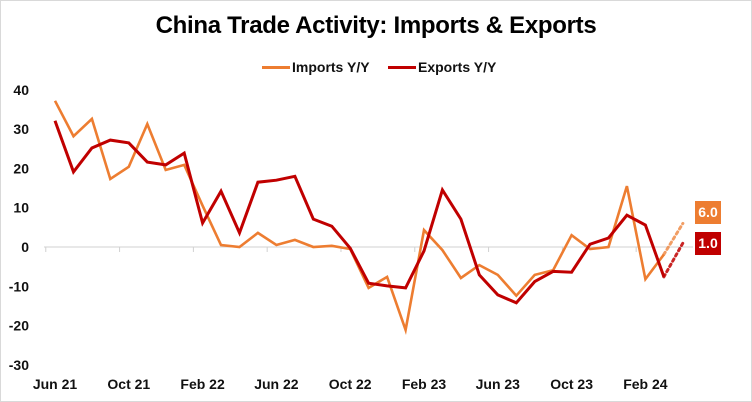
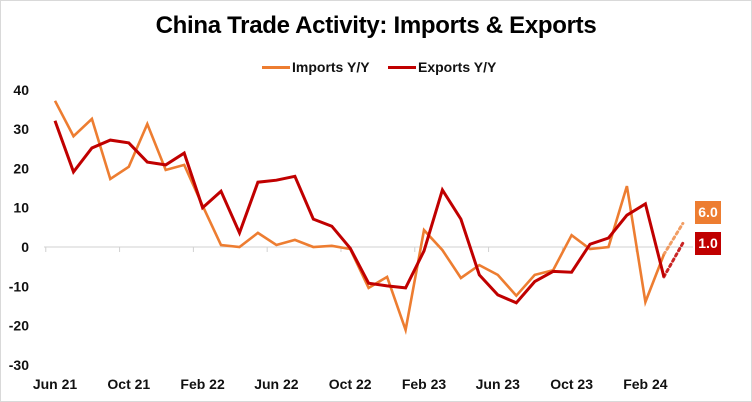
Exports Y/Y/Feb 22: 6 -> 10
Imports Y/Y/Feb 24: -8 -> -14
Exports Y/Y/Feb 24: 6 -> 11
